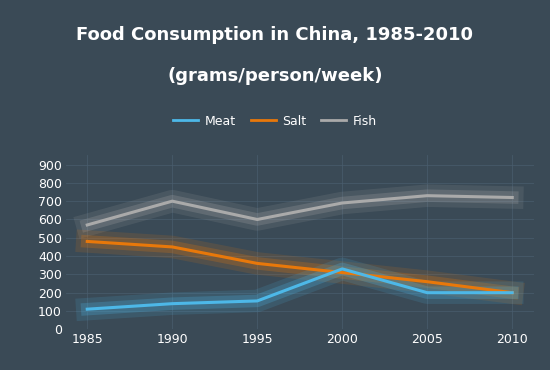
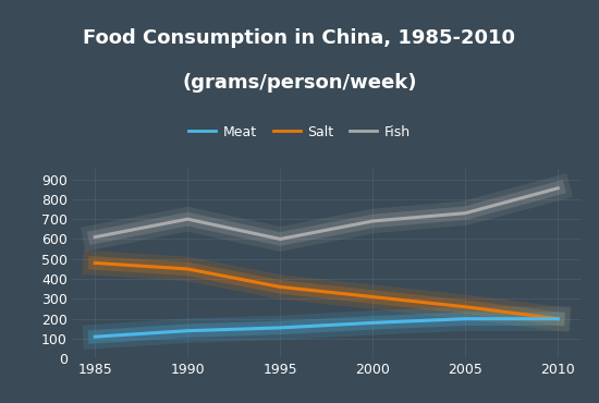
Fish/1985: 570 -> 610
Meat/2000: 330 -> 180
Fish/2010: 720 -> 860
